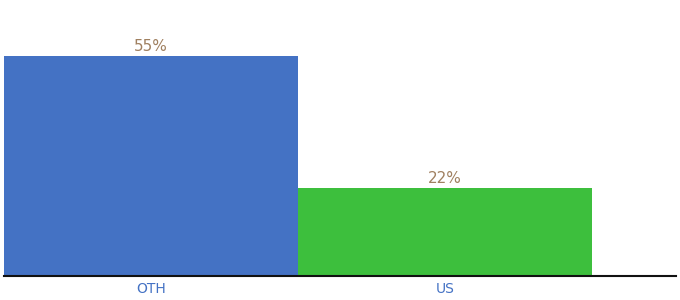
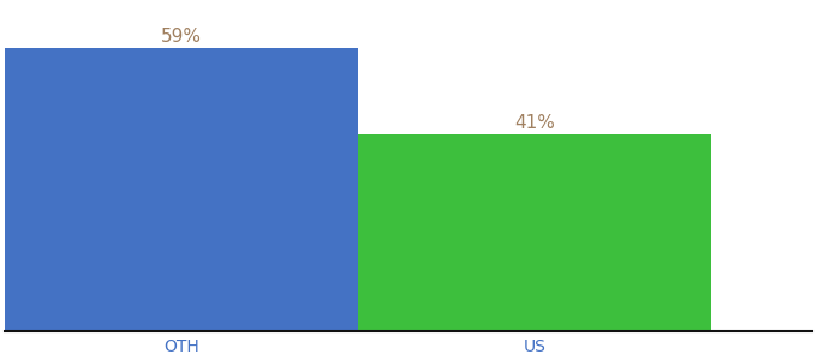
OTH: 55% -> 59%
US: 22% -> 41%
